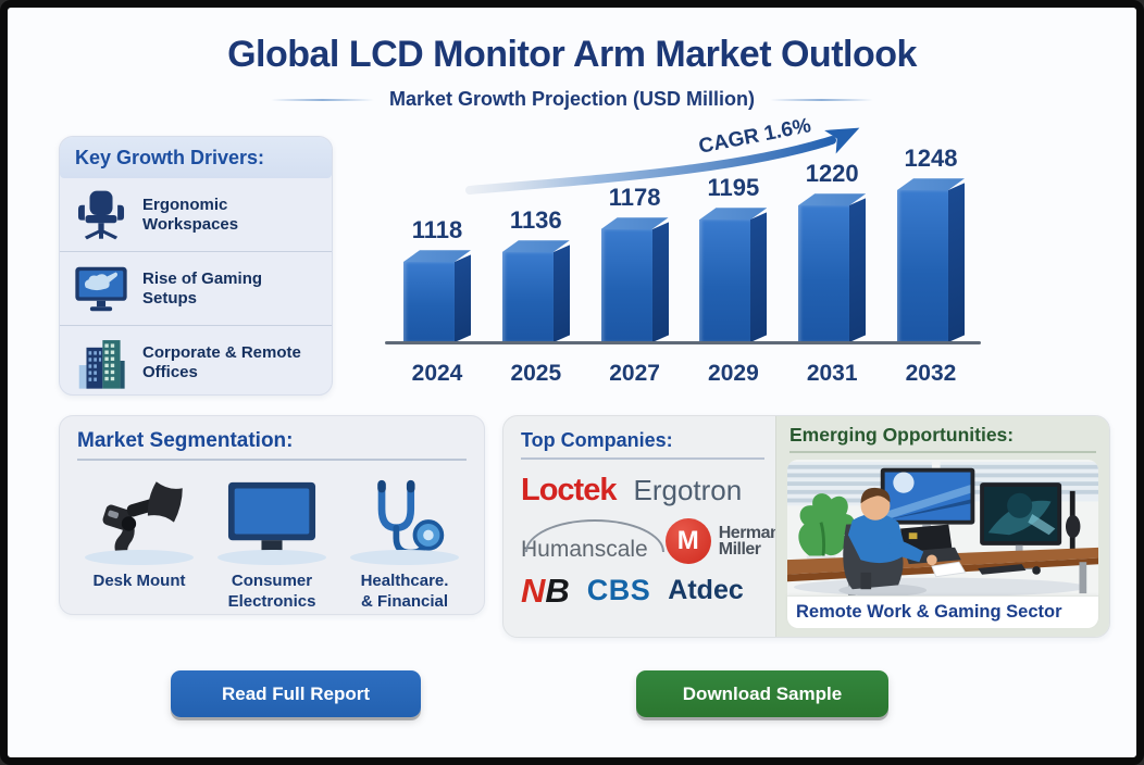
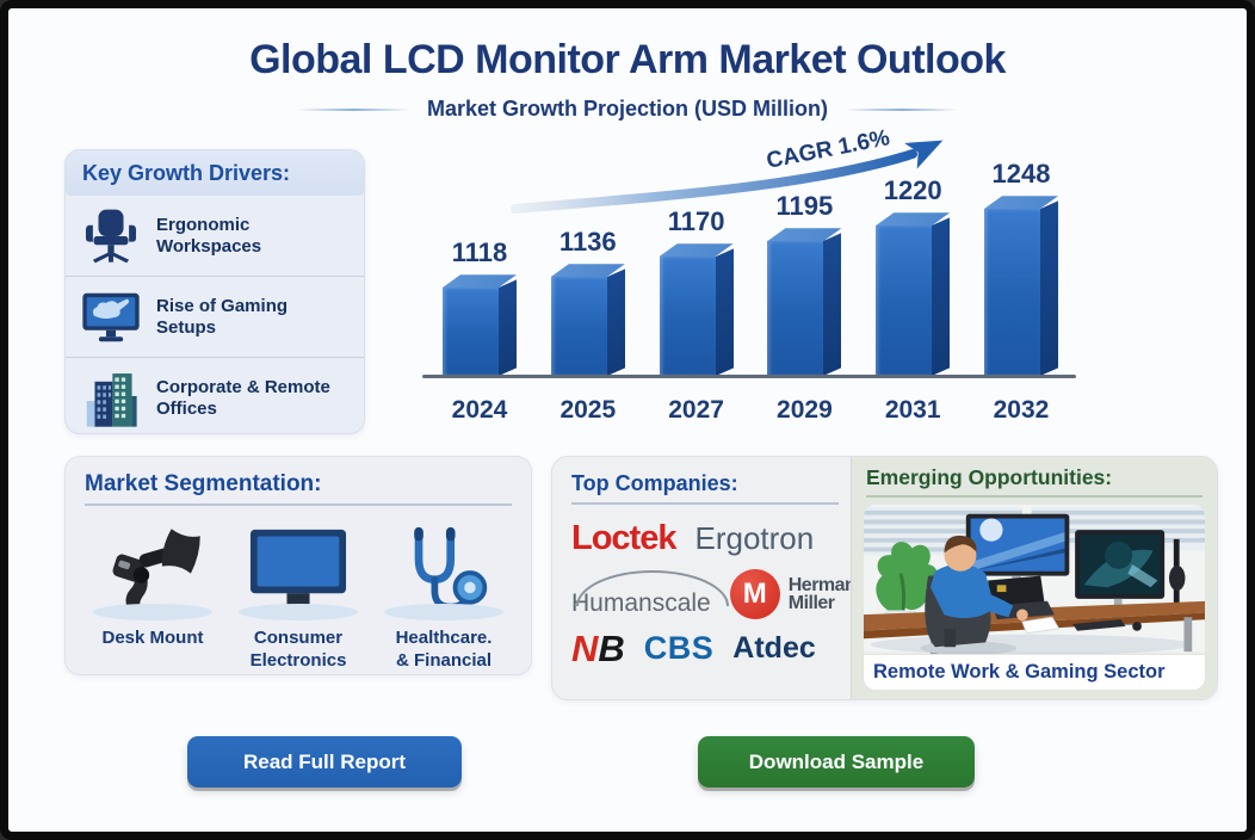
2027: 1178 -> 1170
